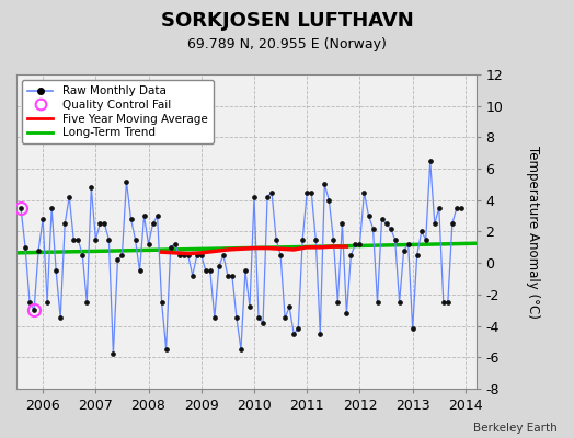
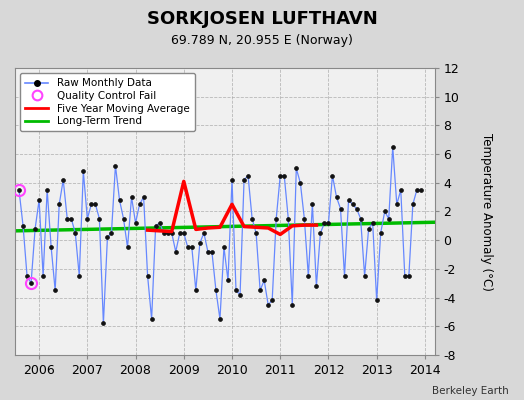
Five Year Moving Average/2009: 0.7 -> 4.1
Five Year Moving Average/2010: 0.9 -> 2.5
Five Year Moving Average/2011: 1.0 -> 0.4
